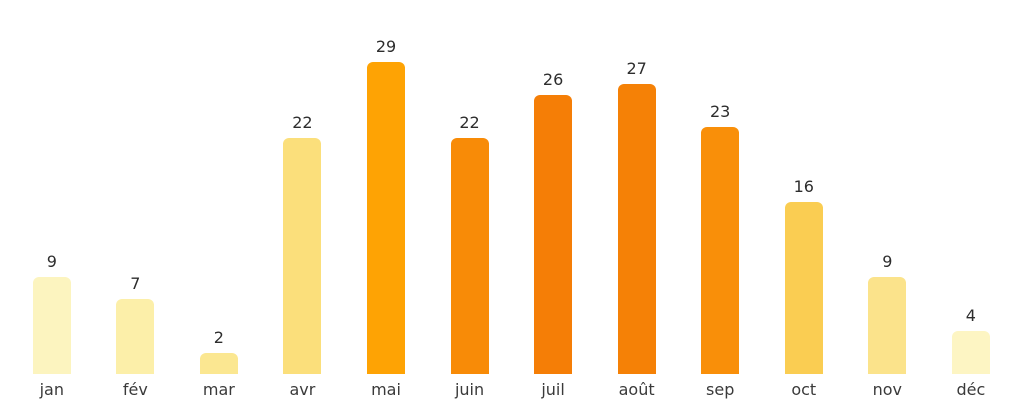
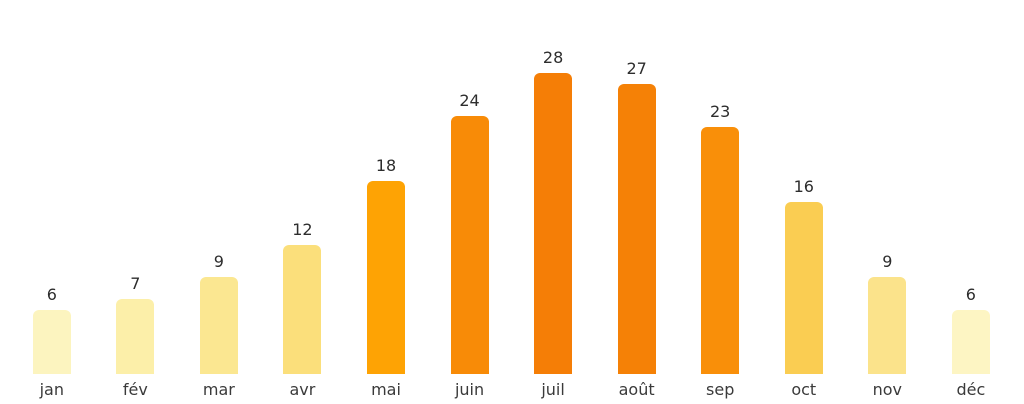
jan: 9 -> 6
mar: 2 -> 9
avr: 22 -> 12
mai: 29 -> 18
juin: 22 -> 24
juil: 26 -> 28
déc: 4 -> 6
